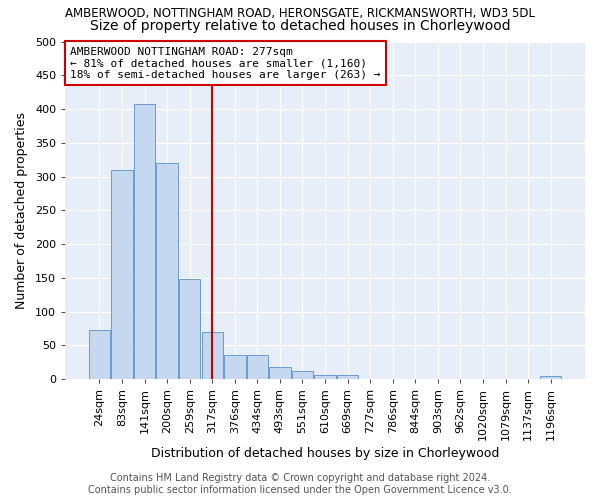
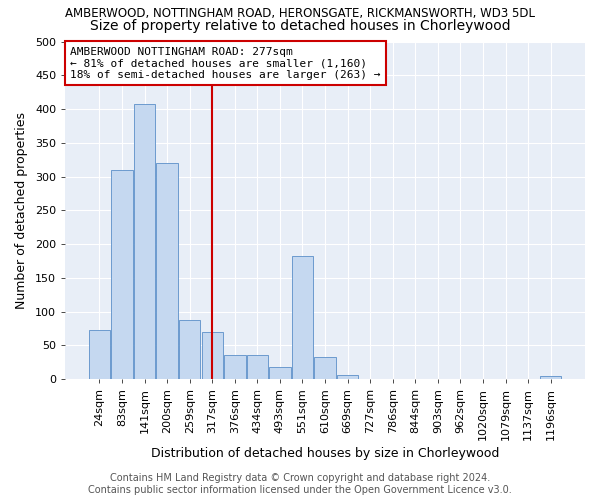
259sqm: 148 -> 88
551sqm: 12 -> 182
610sqm: 6 -> 32
